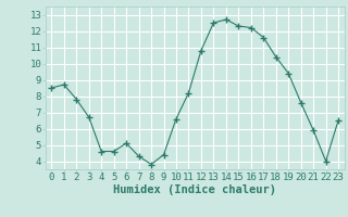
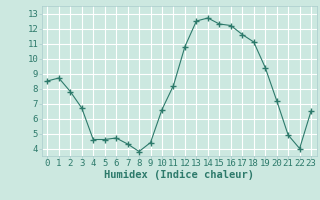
6: 5.1 -> 4.7
18: 10.4 -> 11.1
20: 7.6 -> 7.2
21: 5.9 -> 4.9
